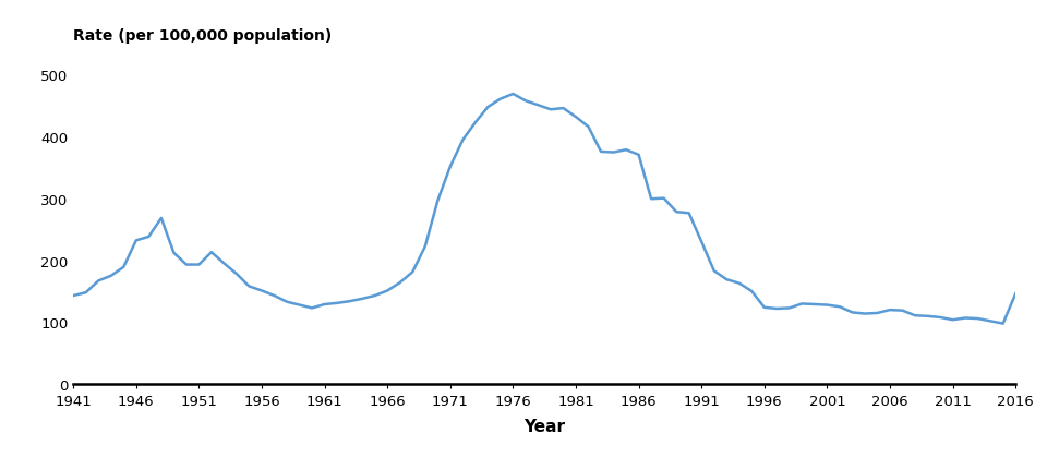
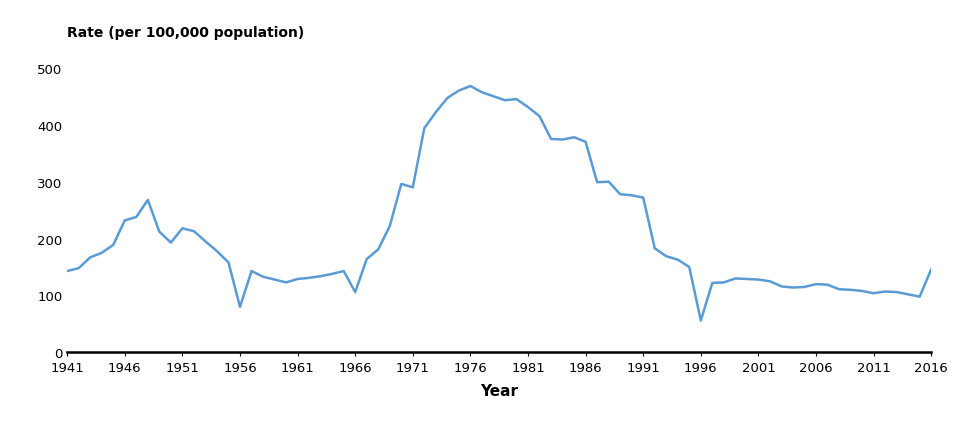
1951: 193 -> 218
1956: 151 -> 80
1966: 151 -> 106
1971: 351 -> 290
1991: 230 -> 272
1996: 124 -> 56
